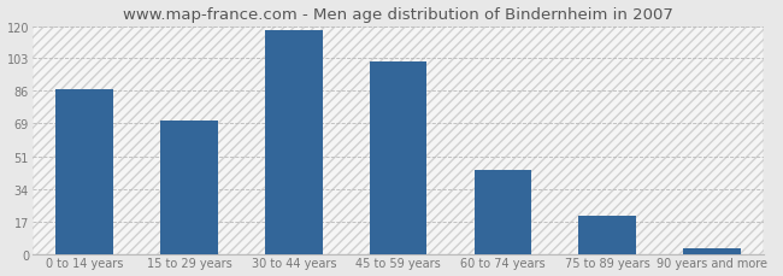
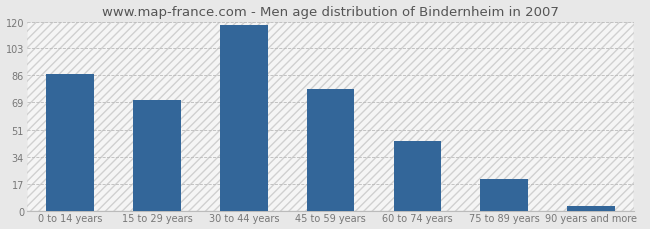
45 to 59 years: 101 -> 77
